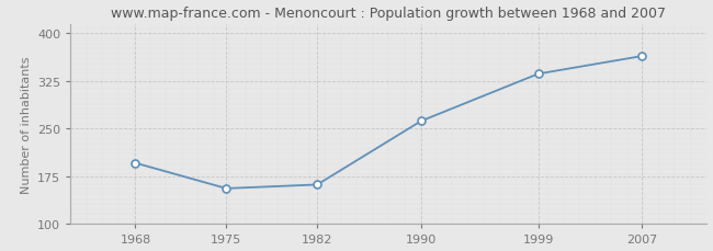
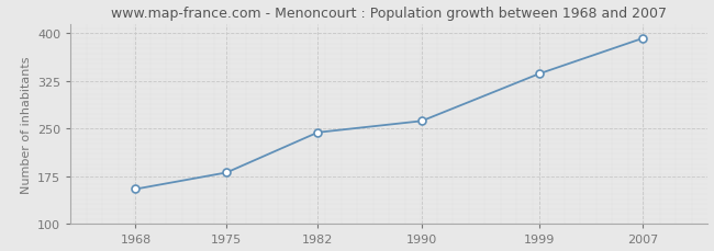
1968: 196 -> 155
1975: 156 -> 181
1982: 162 -> 244
2007: 364 -> 392
